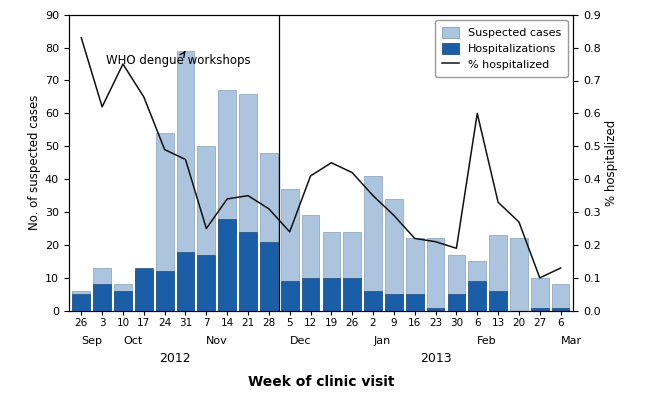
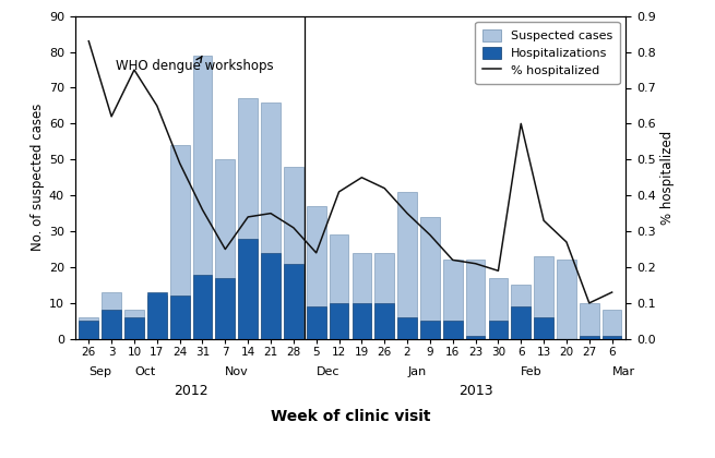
% hospitalized/31: 0.46 -> 0.36
